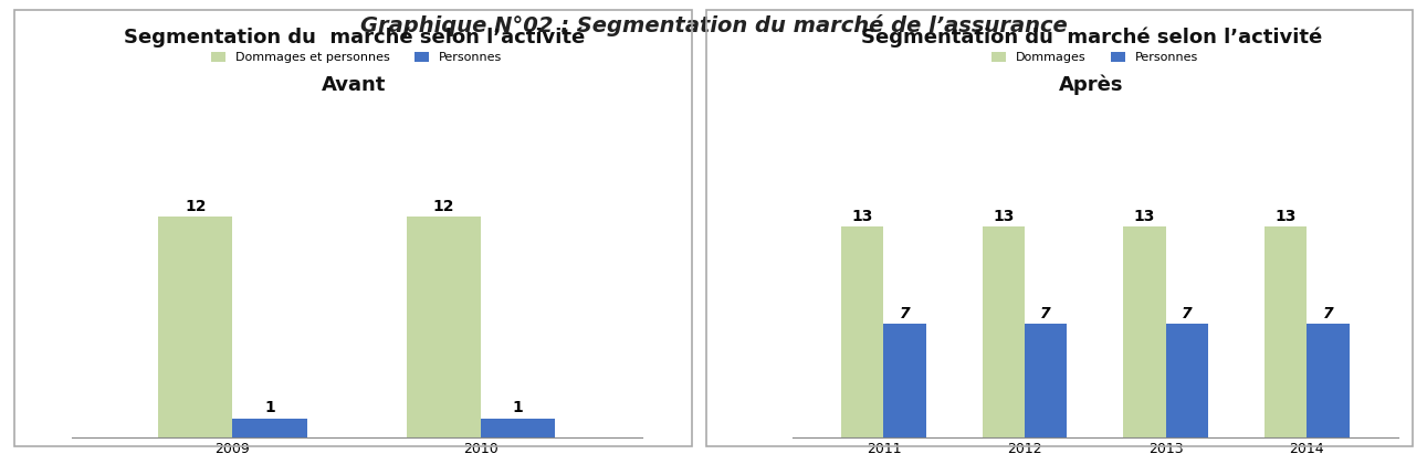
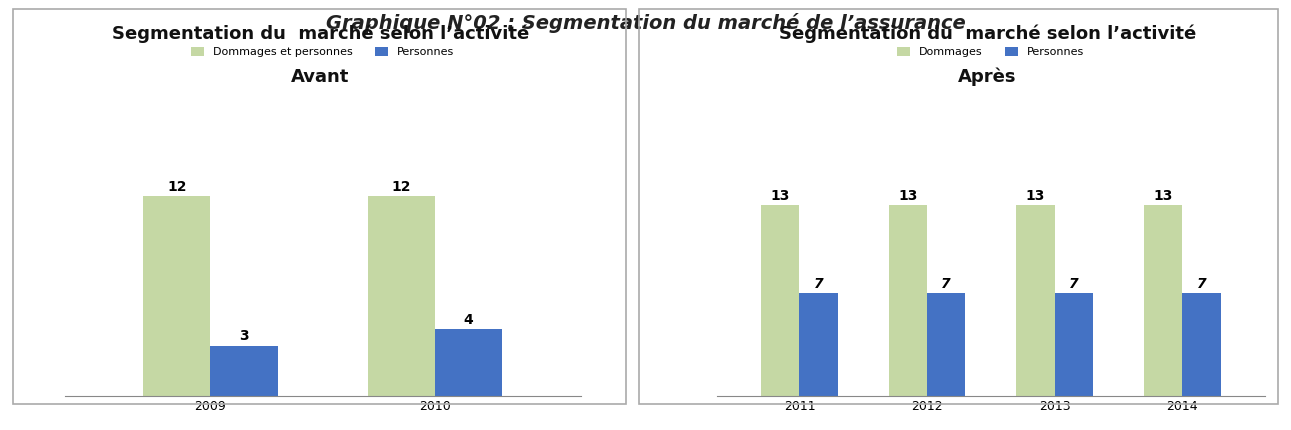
Personnes/2009: 1 -> 3
Personnes/2010: 1 -> 4
